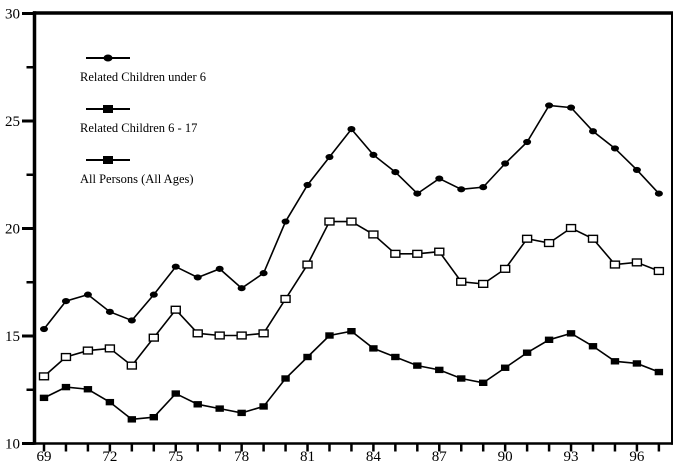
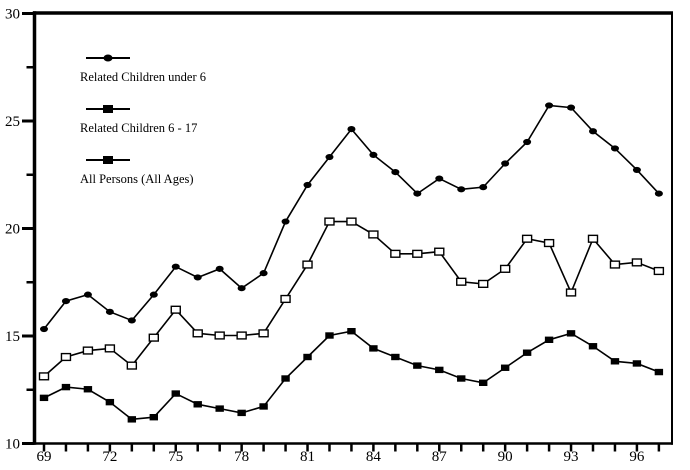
Related Children 6 - 17/93: 20.0 -> 17.0
